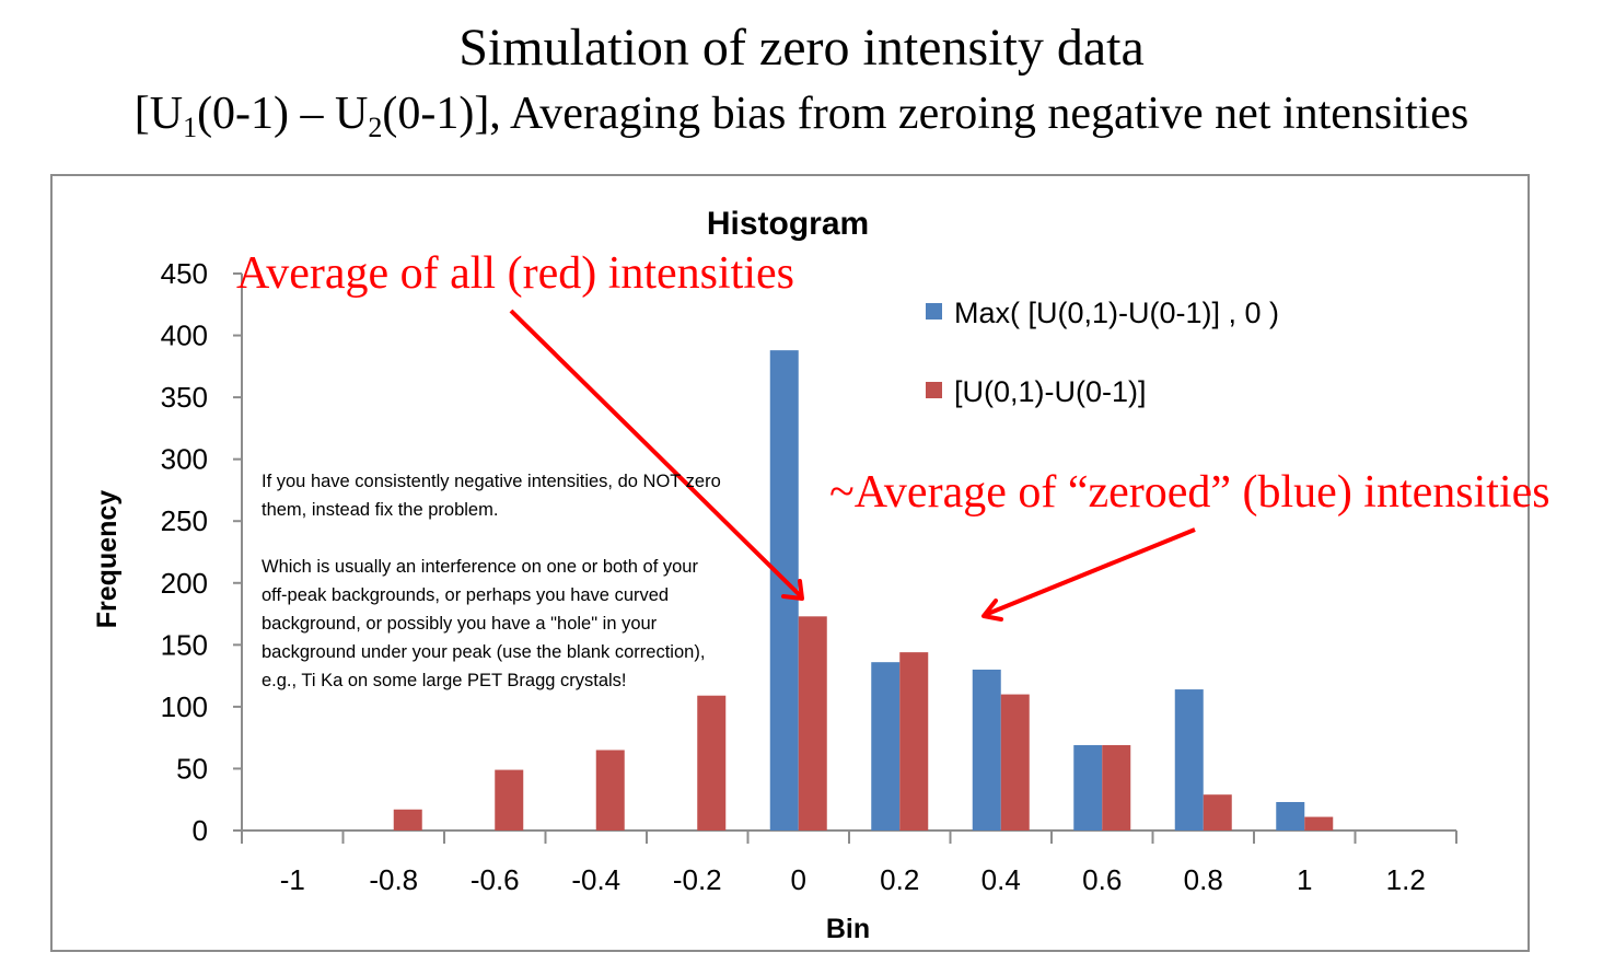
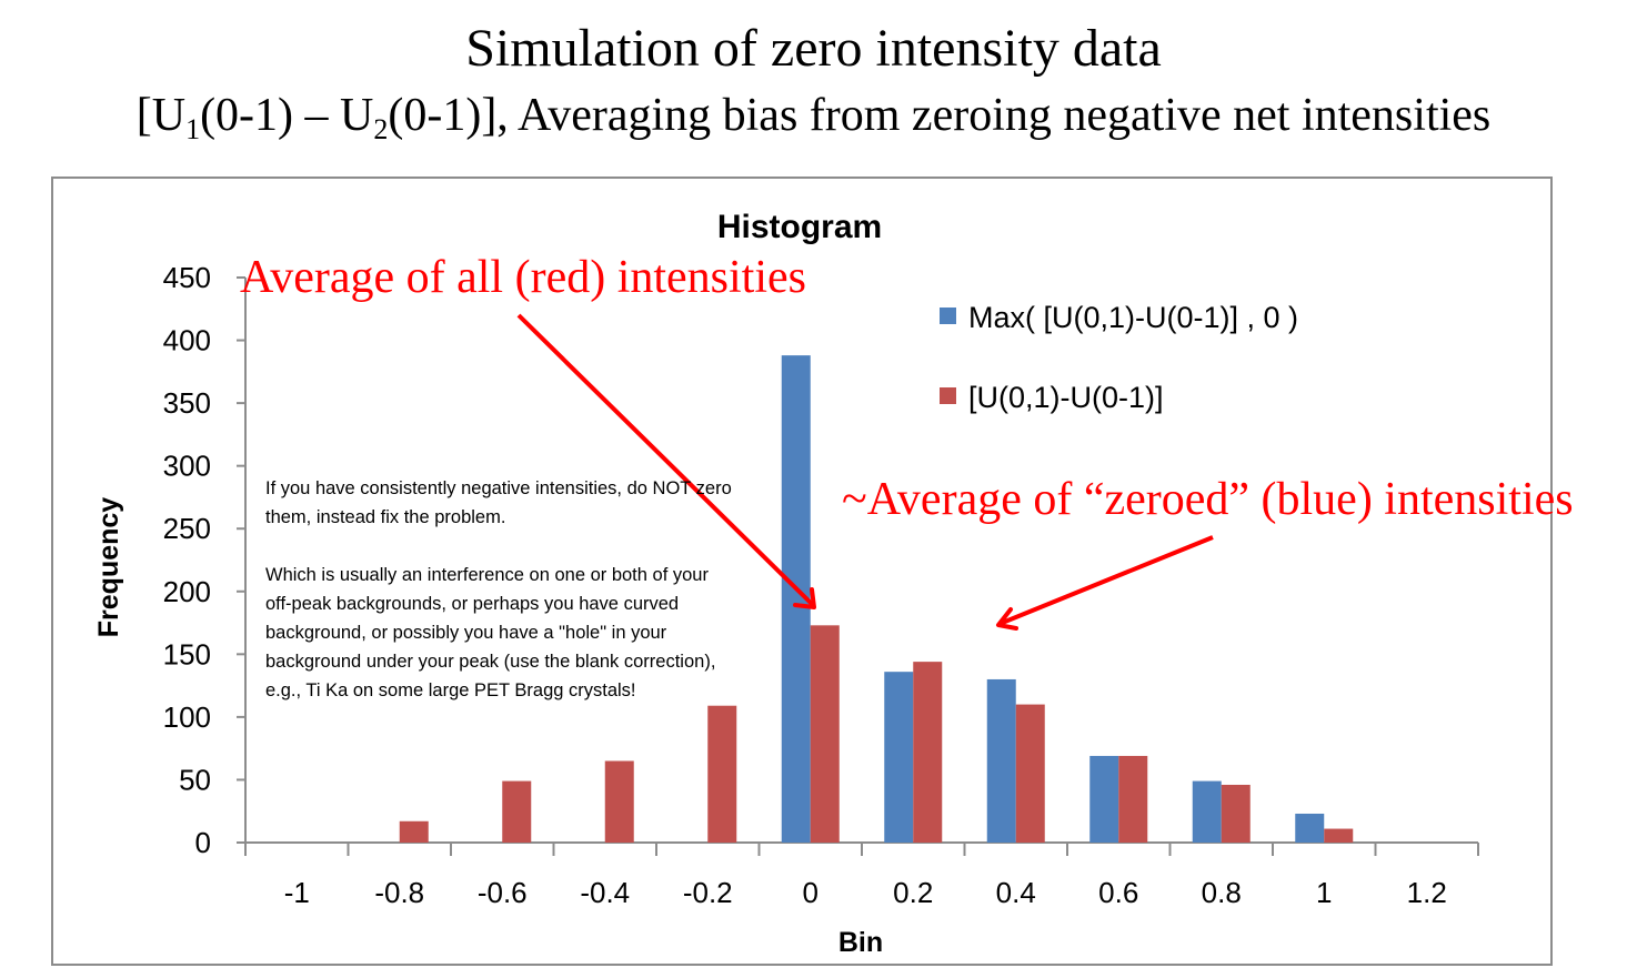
Max( [U(0,1)-U(0-1)] , 0 )/0.8: 114 -> 49
[U(0,1)-U(0-1)]/0.8: 29 -> 46
